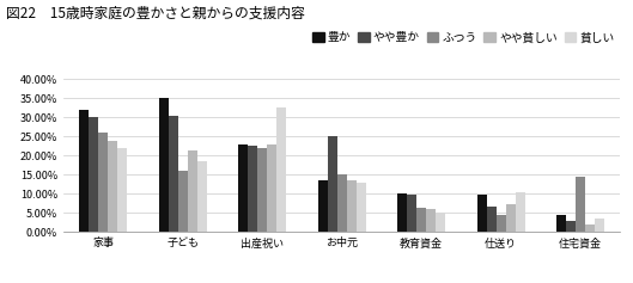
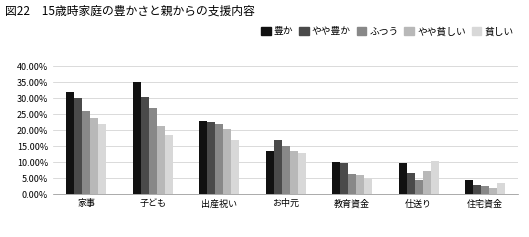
ふつう/子ども: 16.0% -> 27.0%
やや貧しい/出産祝い: 23.0% -> 20.5%
貧しい/出産祝い: 32.5% -> 17.0%
やや豊か/お中元: 25.0% -> 17.0%
ふつう/住宅資金: 14.5% -> 2.5%
